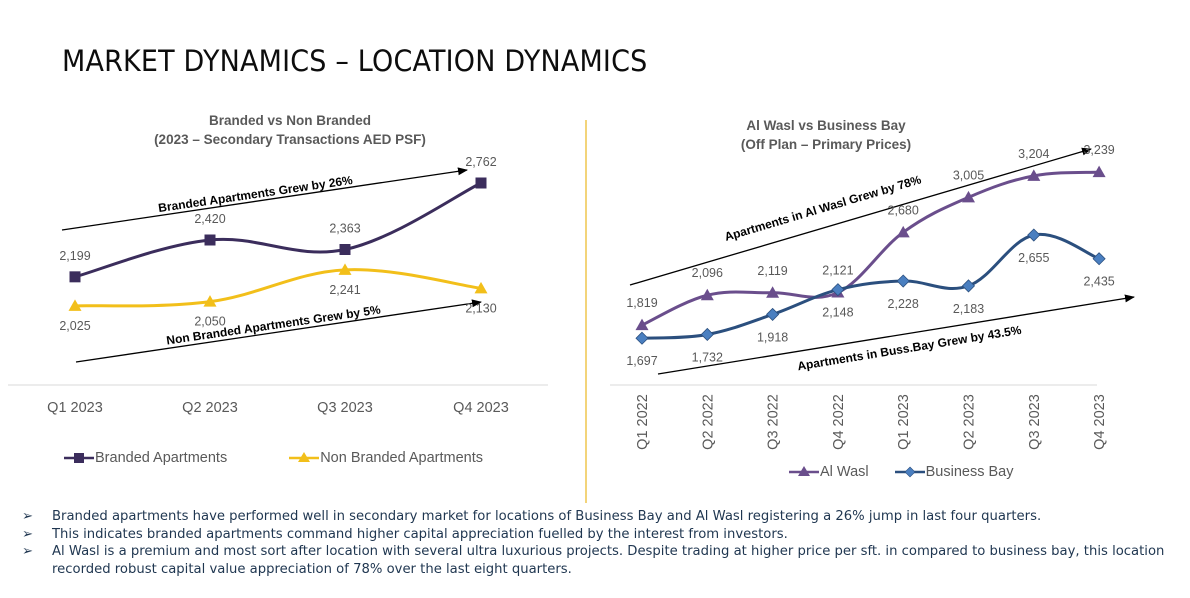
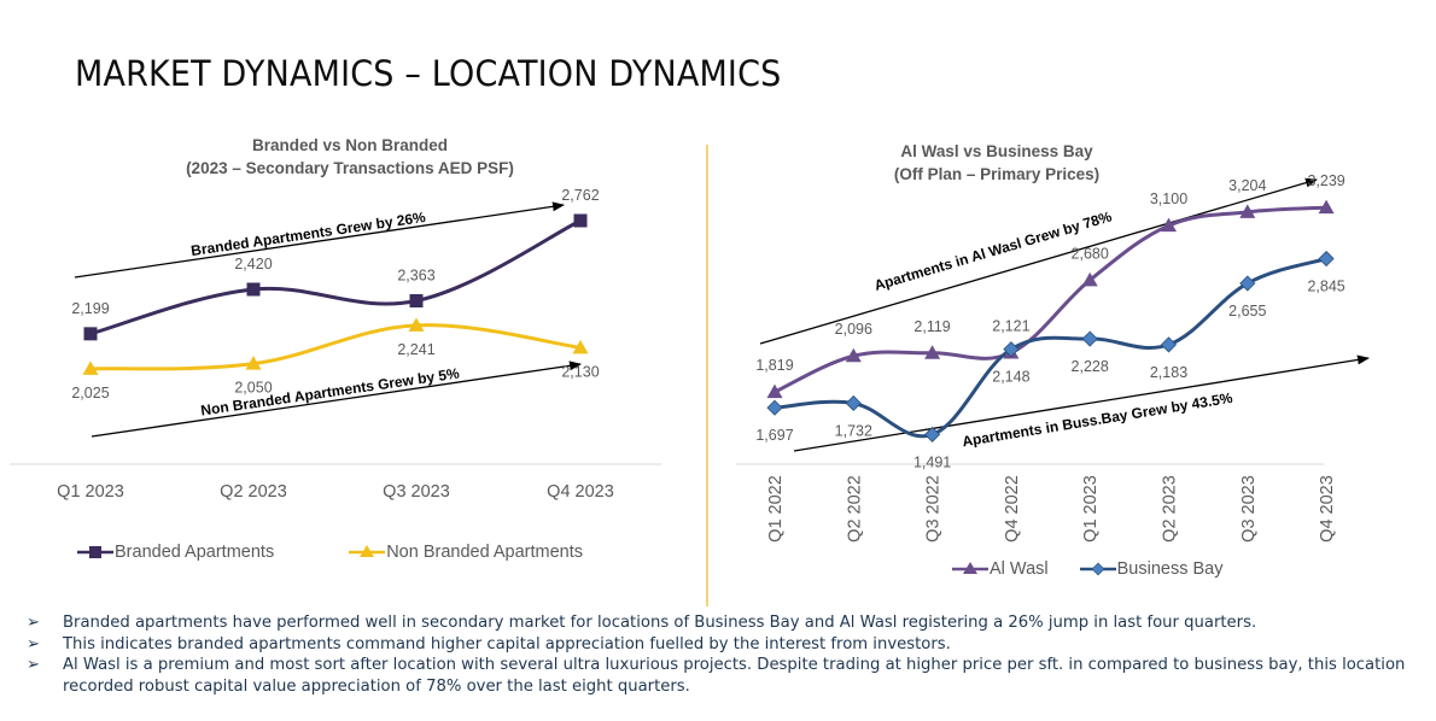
Al Wasl vs Business Bay/Business Bay/Q3 2022: 1,918 -> 1,491
Al Wasl vs Business Bay/Al Wasl/Q2 2023: 3,005 -> 3,100
Al Wasl vs Business Bay/Business Bay/Q4 2023: 2,435 -> 2,845
